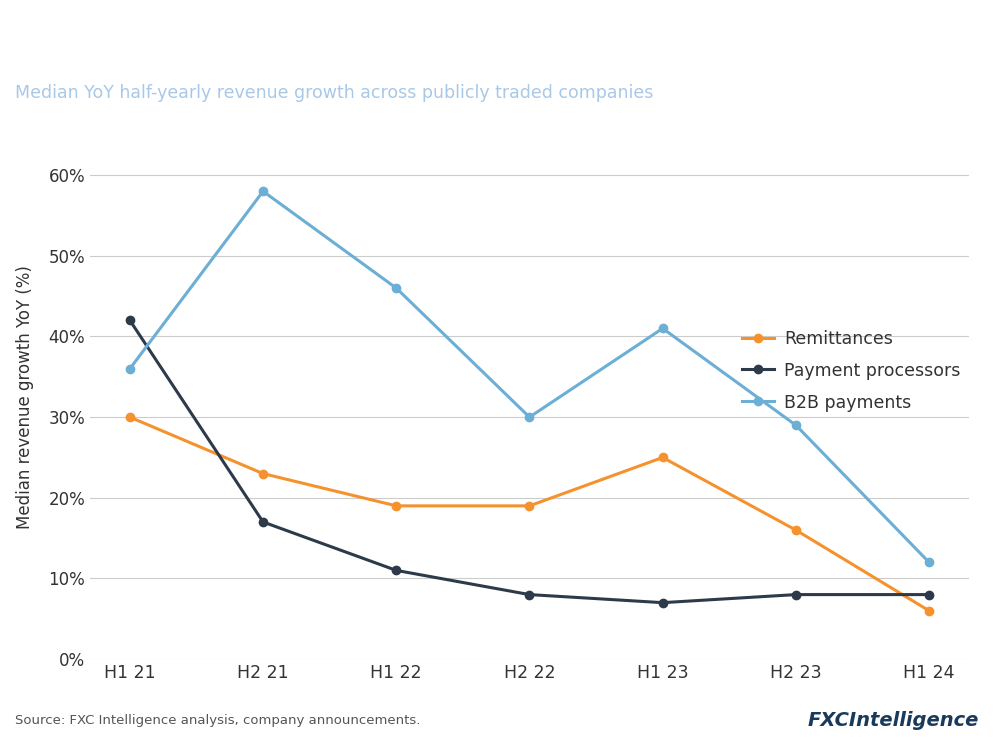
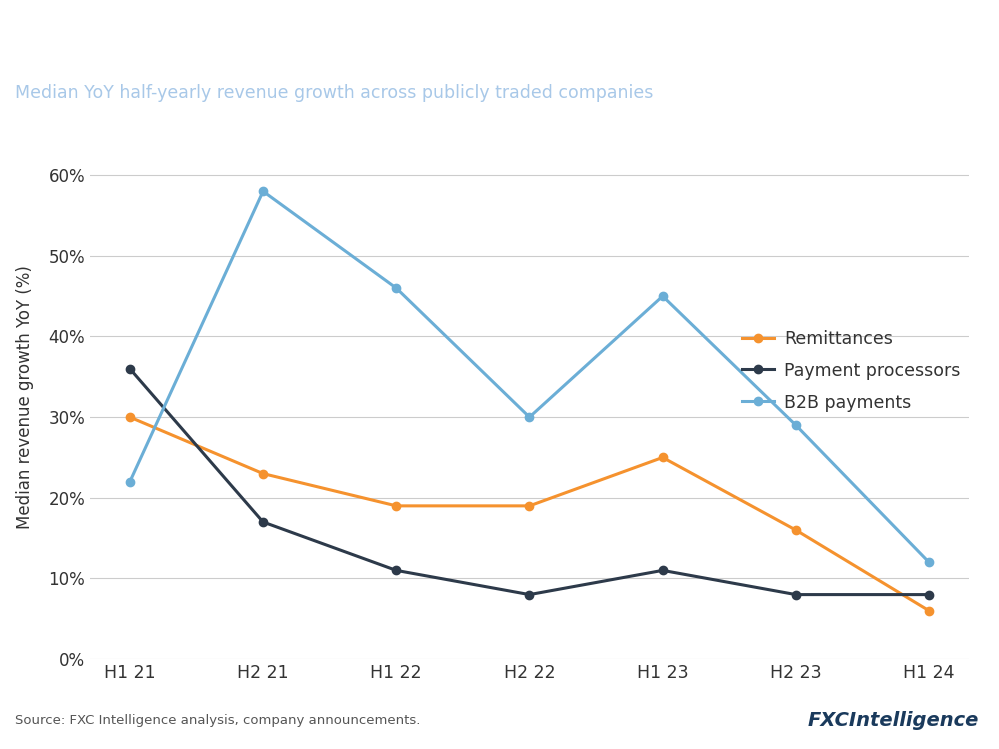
Payment processors/H1 21: 42% -> 36%
B2B payments/H1 21: 36% -> 22%
Payment processors/H1 23: 7% -> 11%
B2B payments/H1 23: 41% -> 45%
